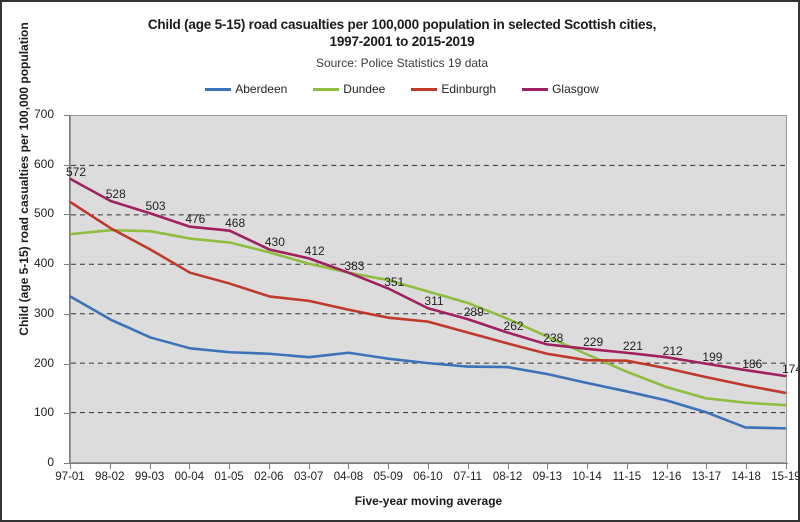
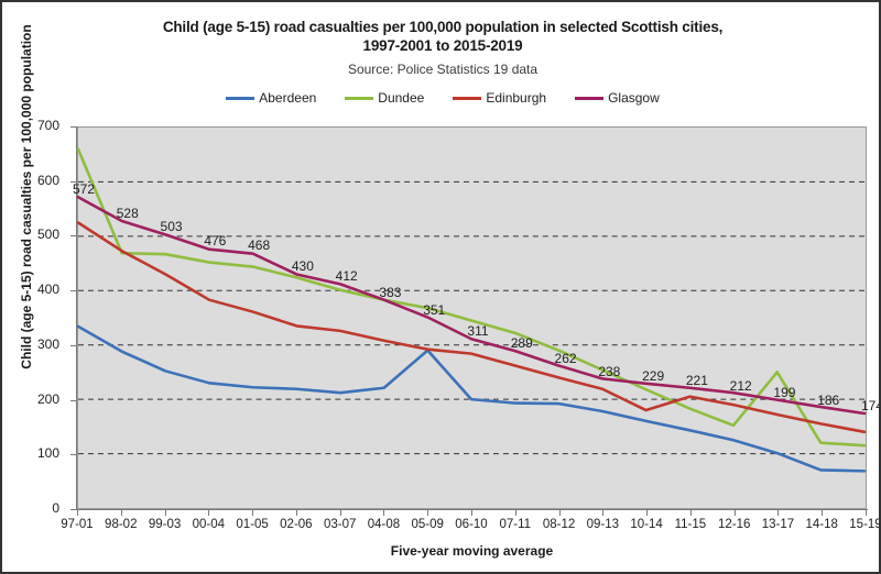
Dundee/97-01: 460 -> 660
Aberdeen/05-09: 210 -> 290
Edinburgh/10-14: 210 -> 180
Dundee/13-17: 130 -> 250
